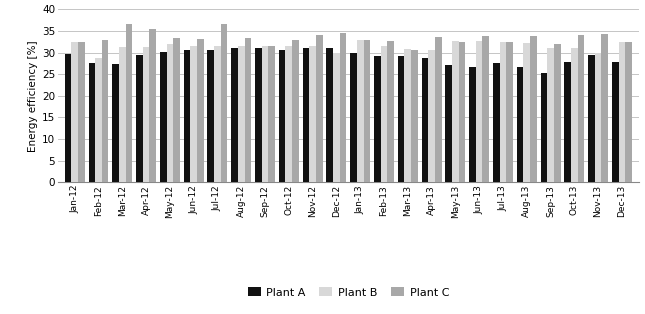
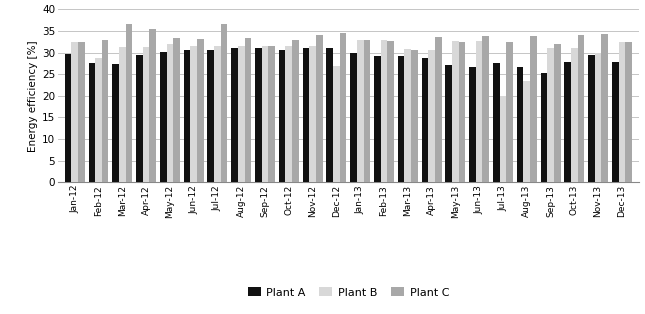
Plant B/Dec-12: 30.0 -> 27.0
Plant B/Feb-13: 31.5 -> 33.0
Plant B/Jul-13: 32.5 -> 20.0
Plant B/Aug-13: 32.2 -> 23.5
